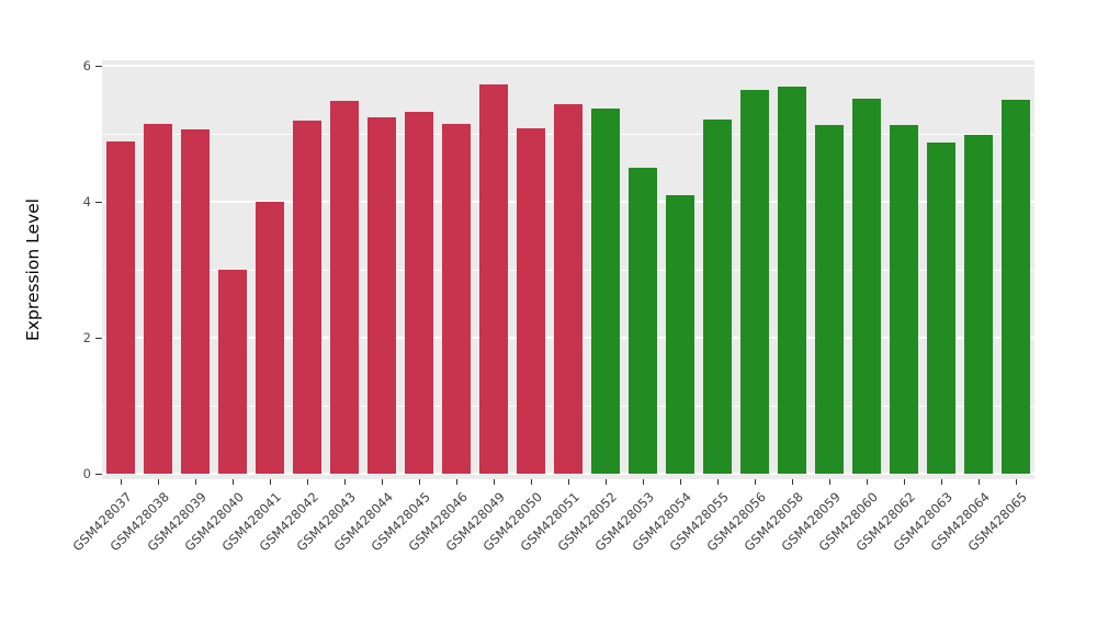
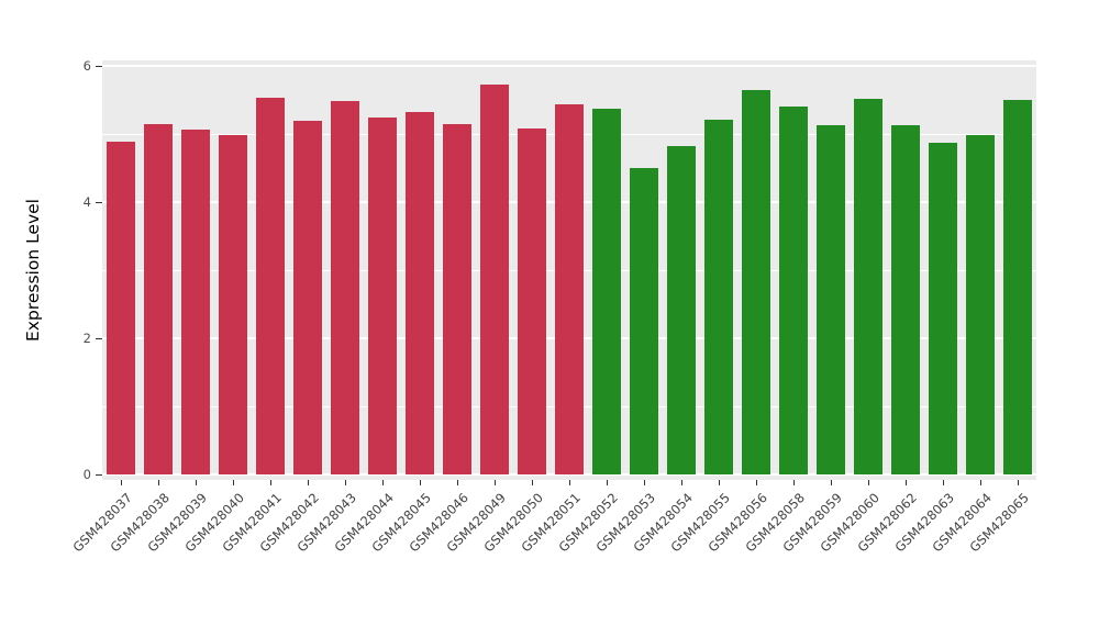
GSM428040: 3.0 -> 5.0
GSM428041: 4.0 -> 5.5
GSM428054: 4.1 -> 4.8
GSM428058: 5.7 -> 5.4
